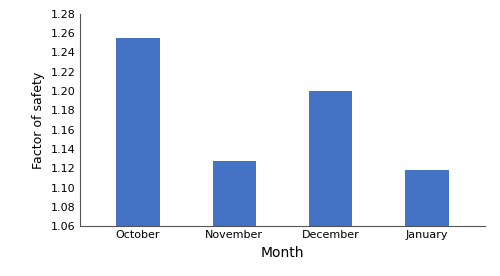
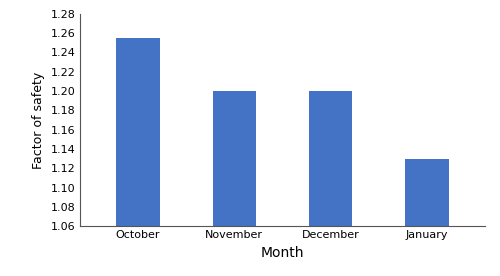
November: 1.128 -> 1.200
January: 1.118 -> 1.130
